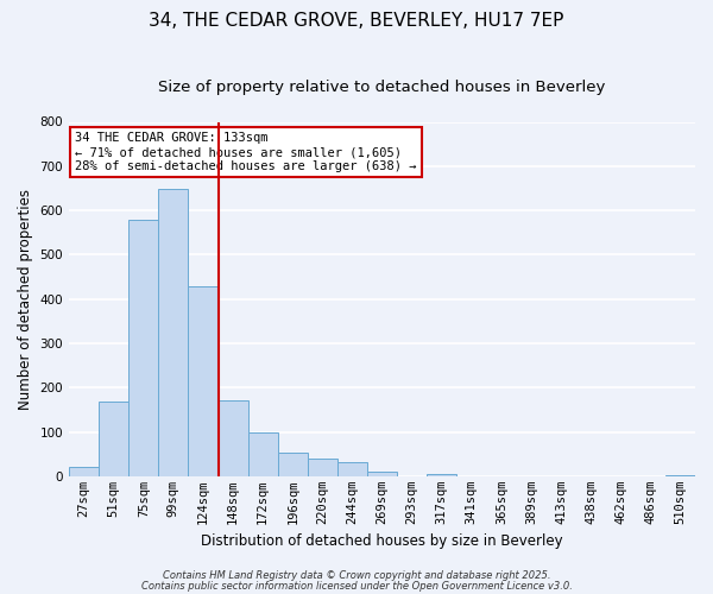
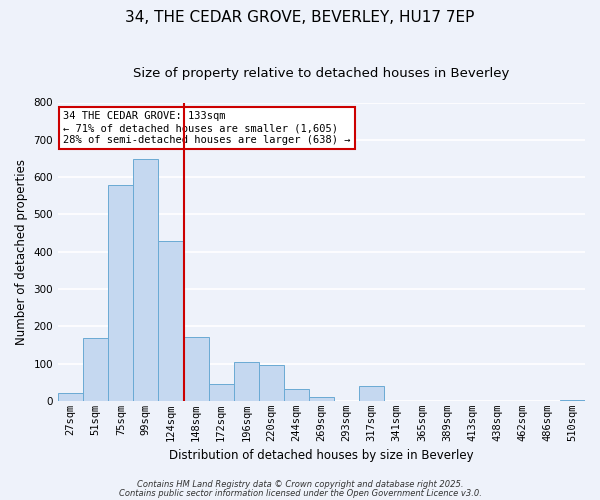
172sqm: 100 -> 45
196sqm: 52 -> 105
220sqm: 40 -> 95
317sqm: 5 -> 40
